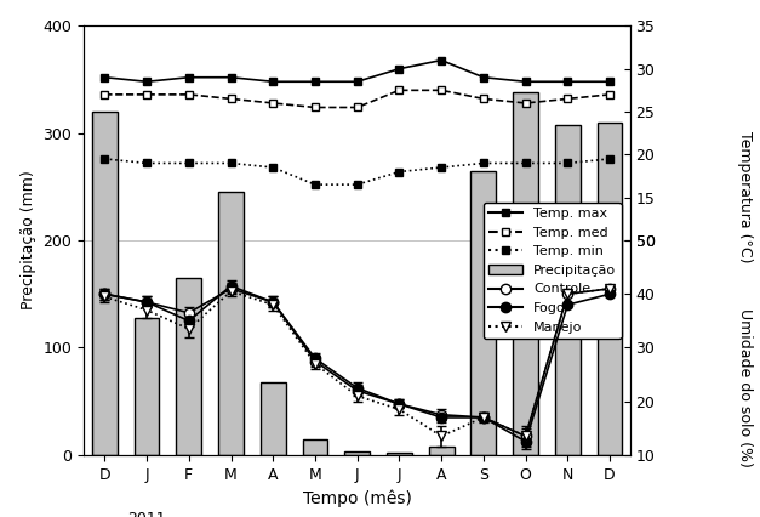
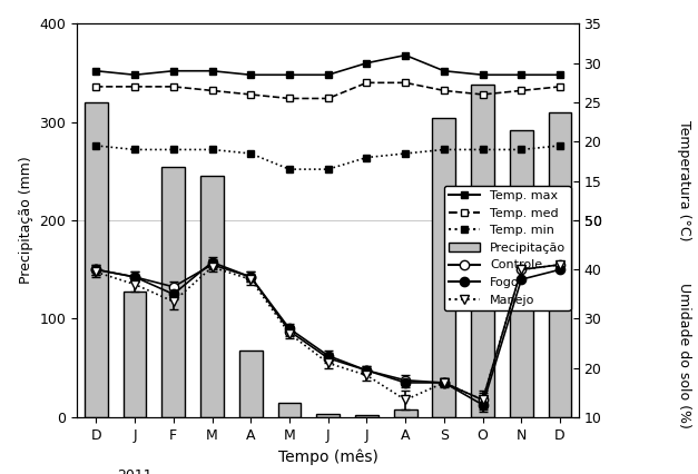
Precipitação/F: 165 -> 254
Precipitação/S: 265 -> 304
Precipitação/N: 308 -> 292
